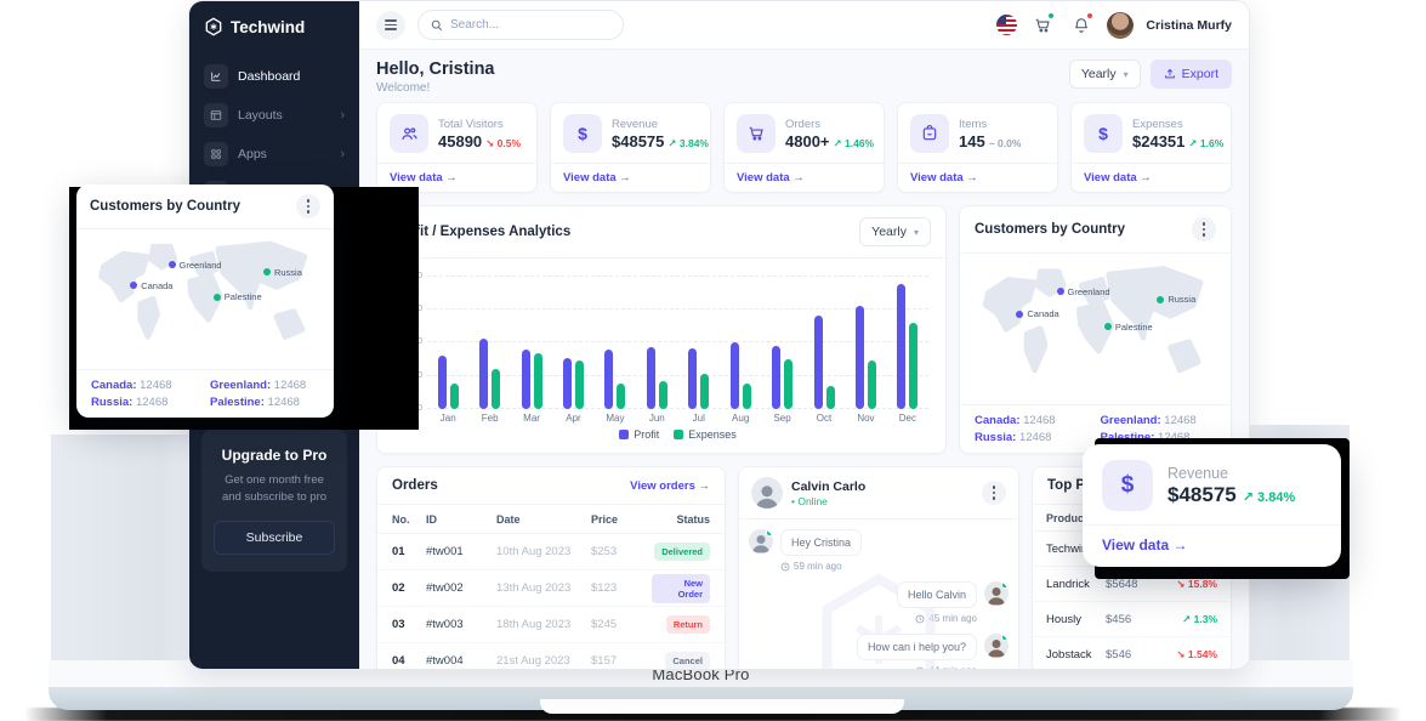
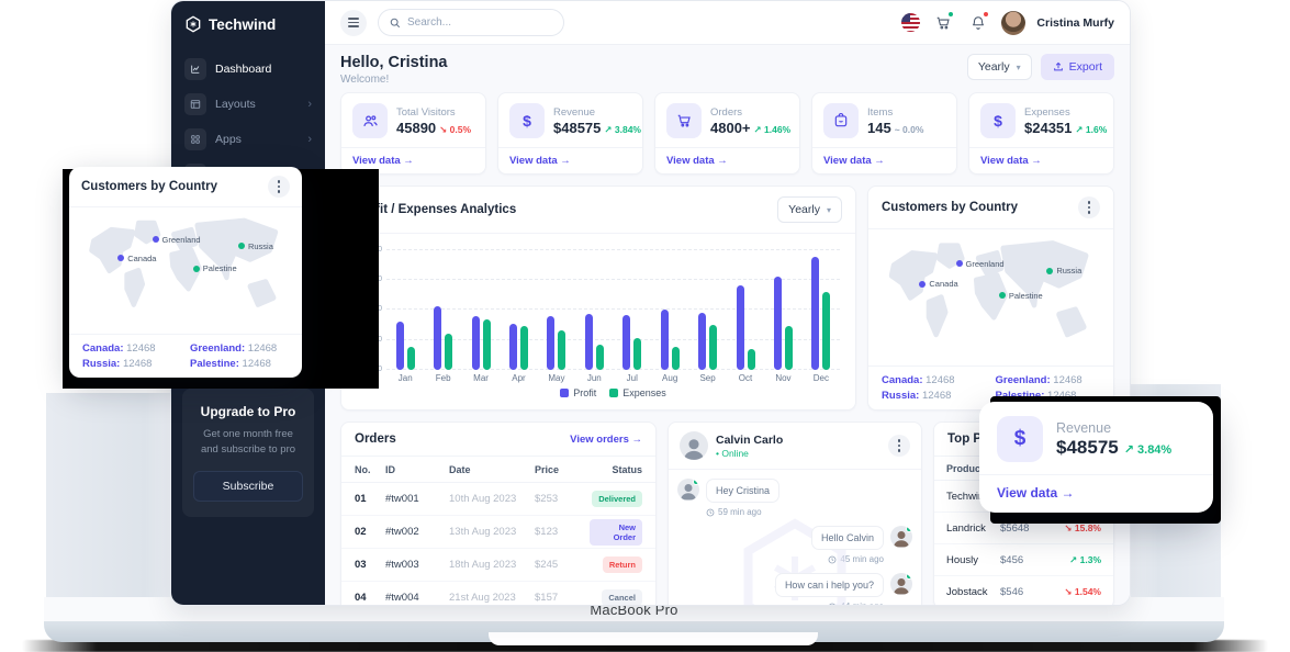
Expenses/May: 200 -> 400
